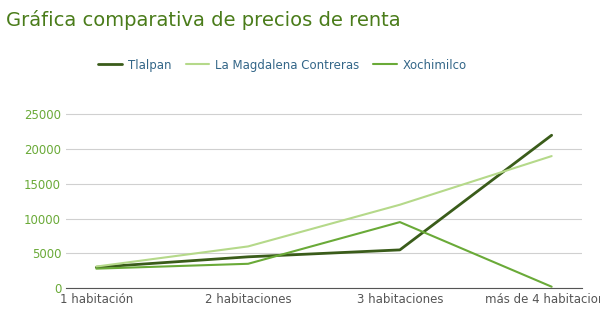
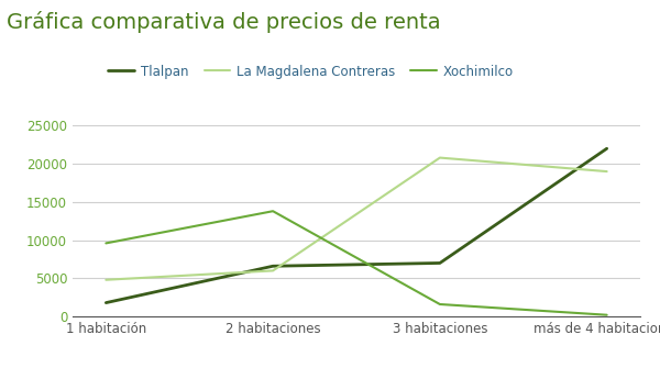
Tlalpan/1 habitación: 3000 -> 1800
La Magdalena Contreras/1 habitación: 3100 -> 4800
Xochimilco/1 habitación: 2800 -> 9600
Tlalpan/2 habitaciones: 4500 -> 6600
Xochimilco/2 habitaciones: 3500 -> 13800
Tlalpan/3 habitaciones: 5500 -> 7000
La Magdalena Contreras/3 habitaciones: 12000 -> 20800
Xochimilco/3 habitaciones: 9500 -> 1600
